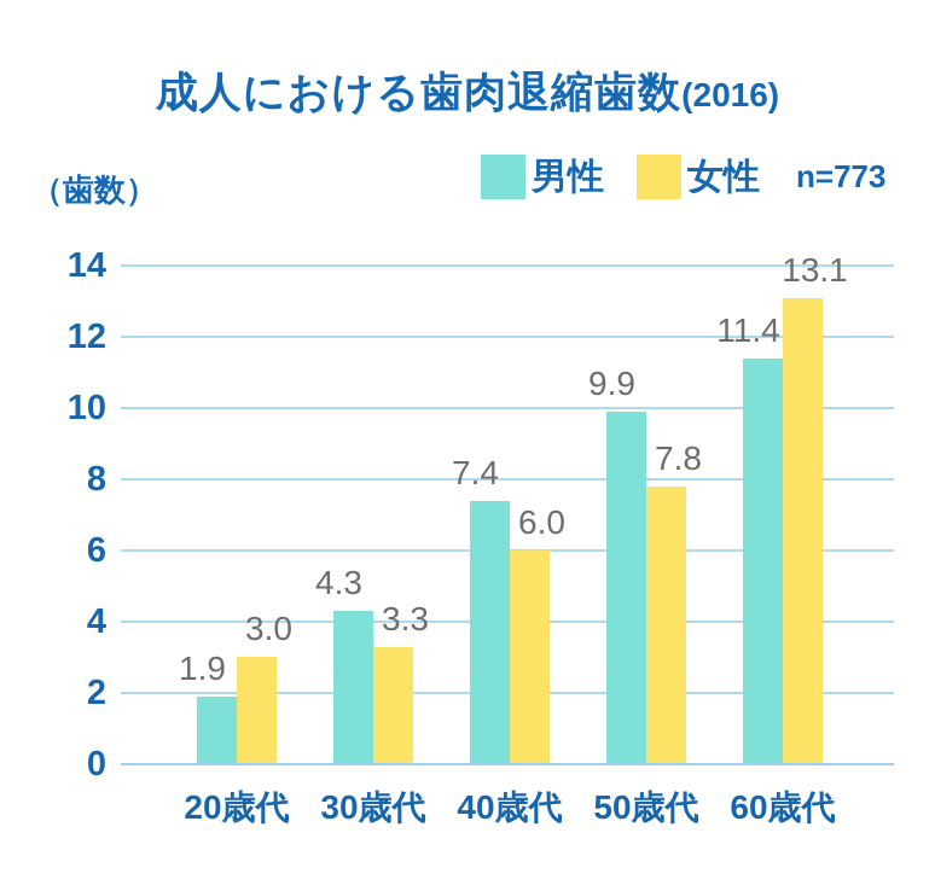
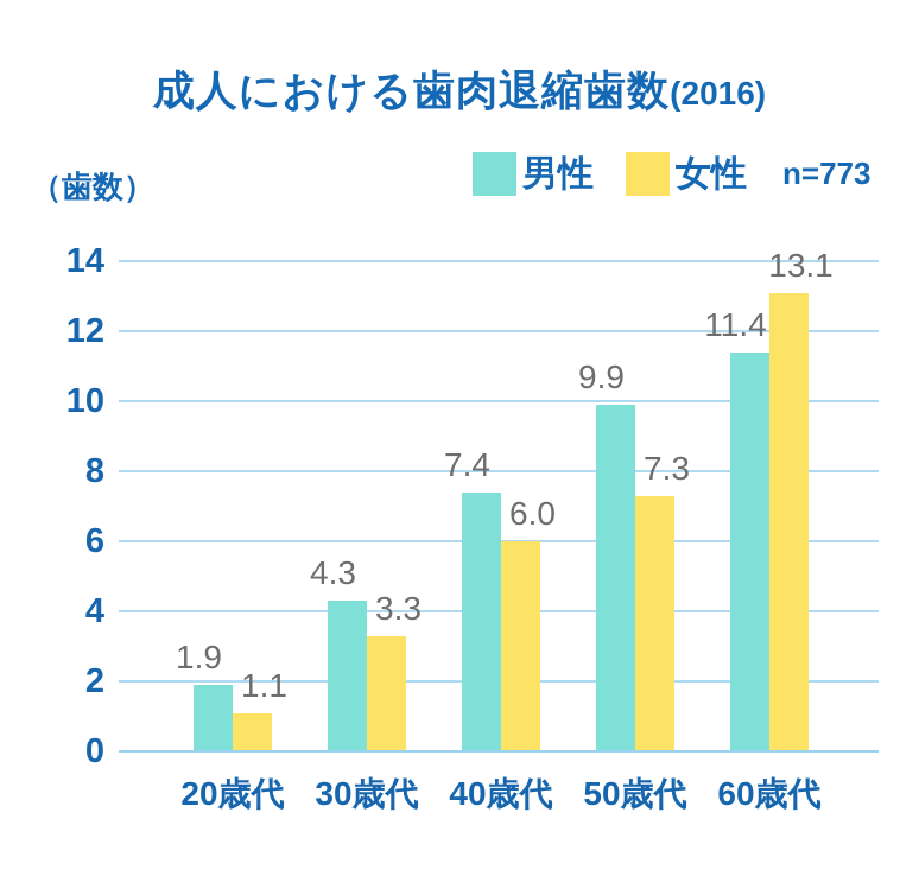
女性/20歳代: 3.0 -> 1.1
女性/50歳代: 7.8 -> 7.3
